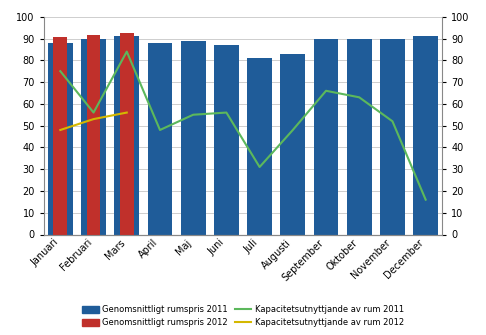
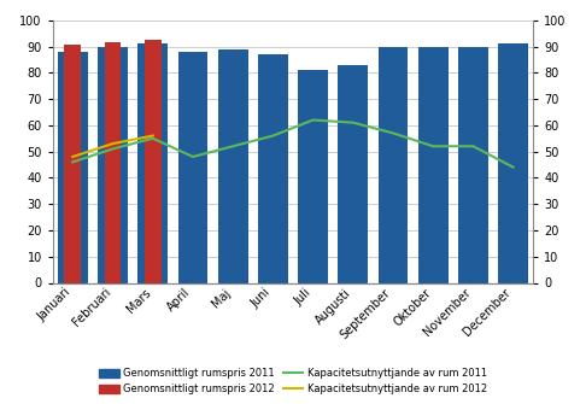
Kapacitetsutnyttjande av rum 2011/Januari: 75 -> 46
Kapacitetsutnyttjande av rum 2011/Februari: 56 -> 51
Kapacitetsutnyttjande av rum 2011/Mars: 84 -> 55
Kapacitetsutnyttjande av rum 2011/Maj: 55 -> 52
Kapacitetsutnyttjande av rum 2011/Juli: 31 -> 62
Kapacitetsutnyttjande av rum 2011/Augusti: 48 -> 61
Kapacitetsutnyttjande av rum 2011/September: 66 -> 57
Kapacitetsutnyttjande av rum 2011/Oktober: 63 -> 52
Kapacitetsutnyttjande av rum 2011/December: 16 -> 44
